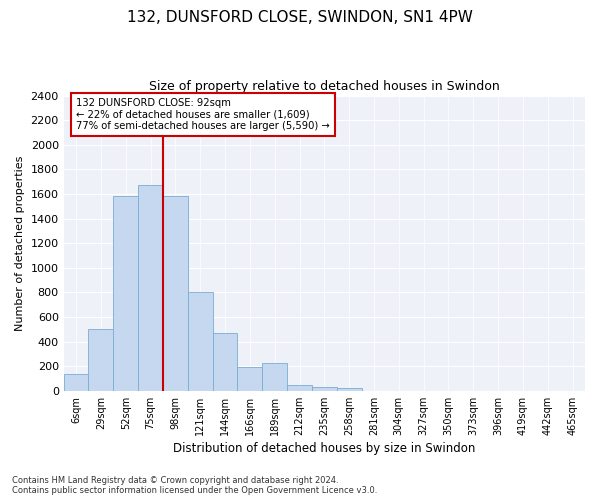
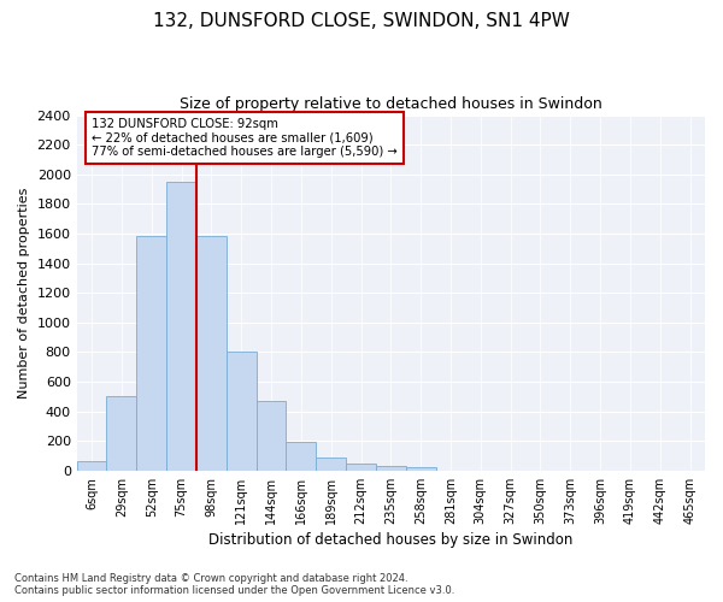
6sqm: 140 -> 60
75sqm: 1670 -> 1950
189sqm: 230 -> 90
